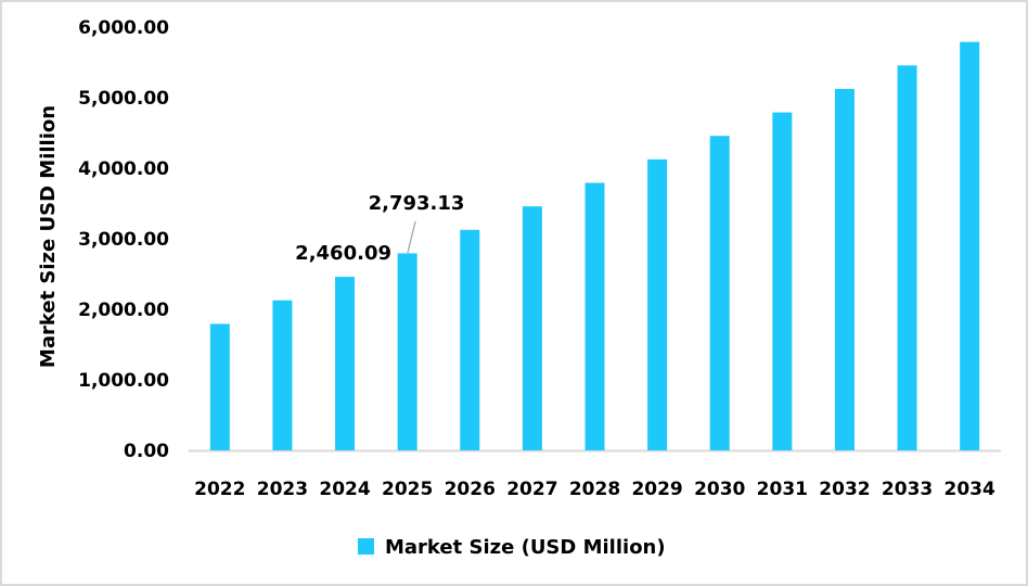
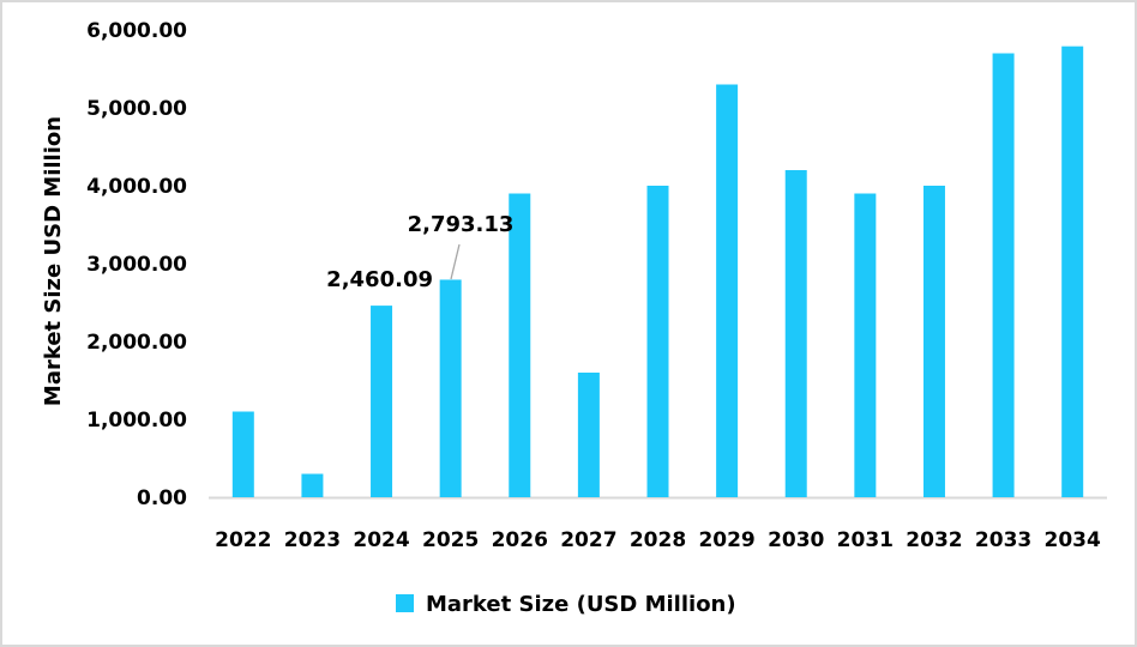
2022: 1800 -> 1100
2023: 2100 -> 300
2026: 3100 -> 3900
2027: 3500 -> 1600
2028: 3800 -> 4000
2029: 4100 -> 5300
2030: 4500 -> 4200
2031: 4800 -> 3900
2032: 5100 -> 4000
2033: 5500 -> 5700
